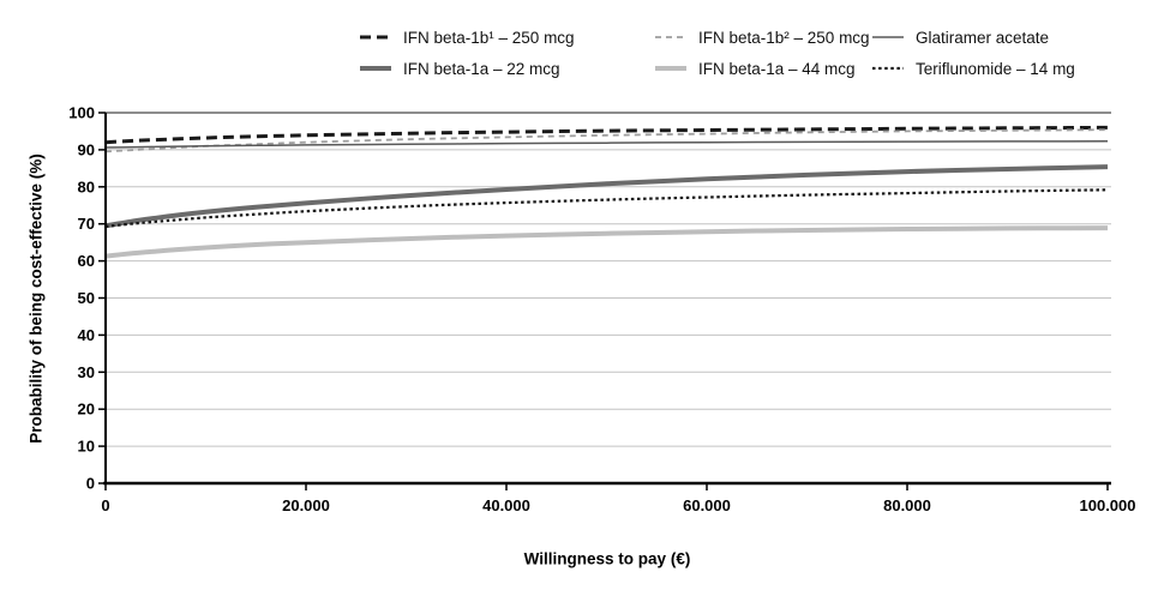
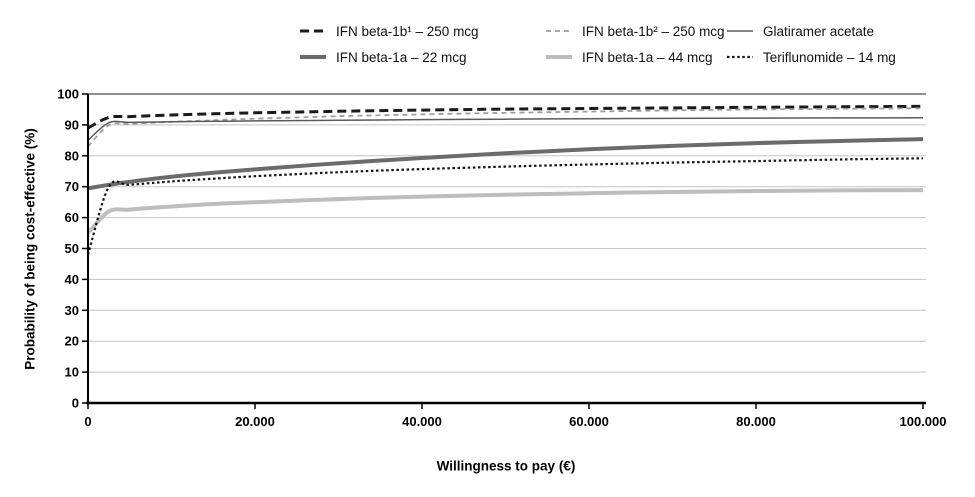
IFN beta-1b¹ – 250 mcg/0: 92 -> 89
IFN beta-1b² – 250 mcg/0: 90 -> 83
Glatiramer acetate/0: 91 -> 85
IFN beta-1a – 44 mcg/0: 61 -> 55
Teriflunomide – 14 mg/0: 69 -> 48
